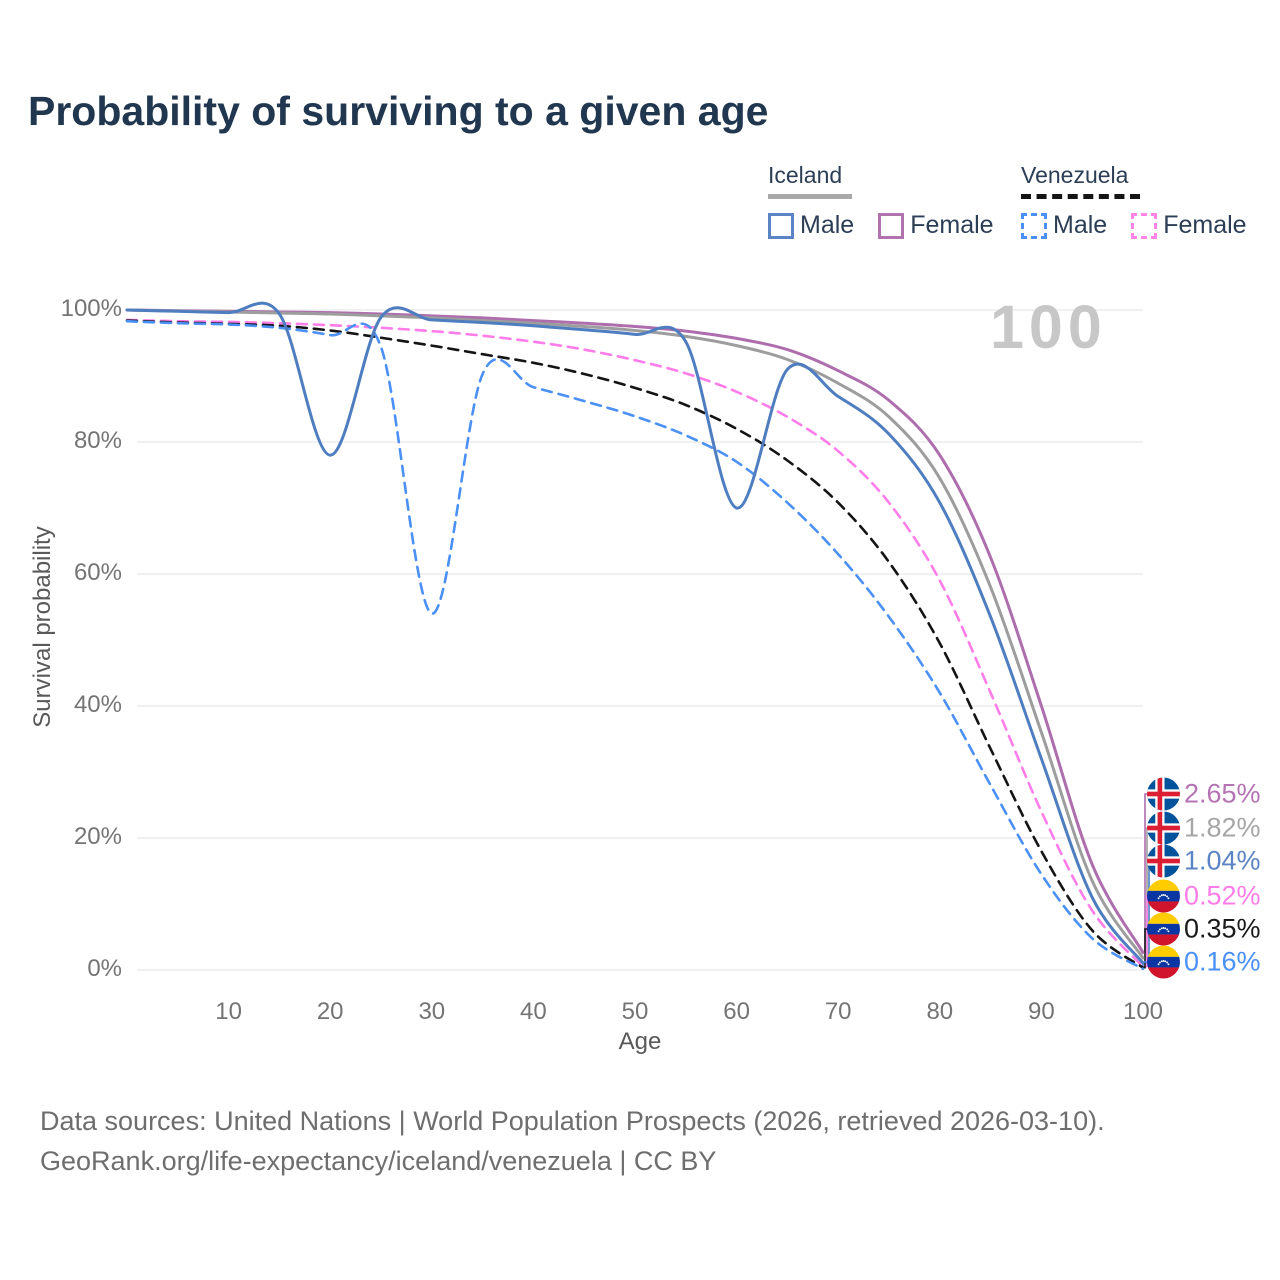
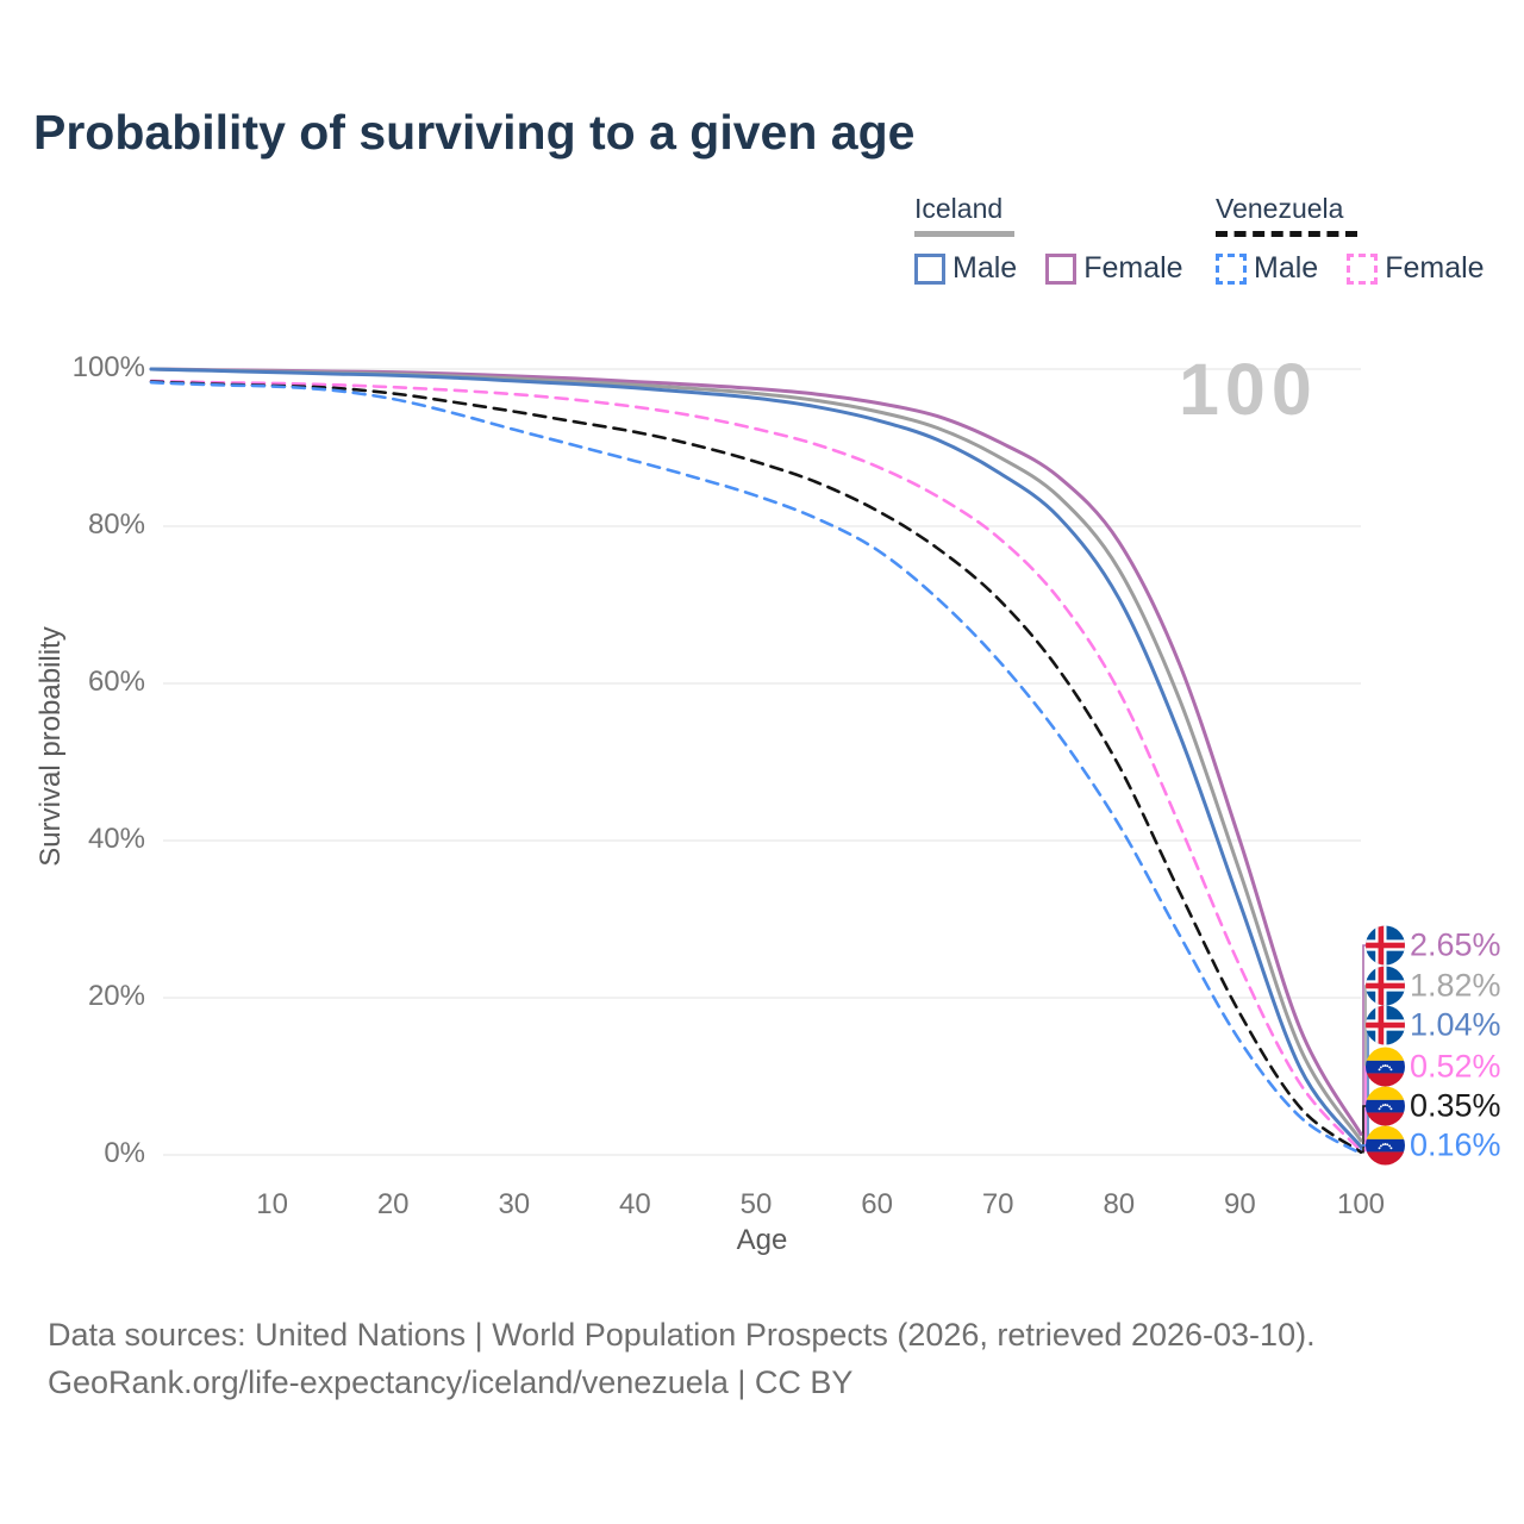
Iceland Male/20: 78% -> 99%
Venezuela Male/30: 54% -> 92%
Iceland Male/60: 70% -> 94%
